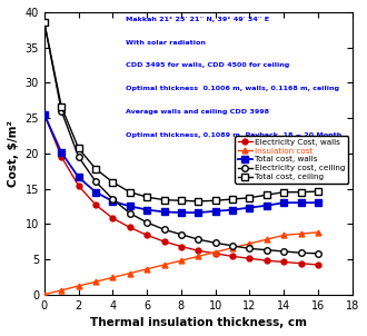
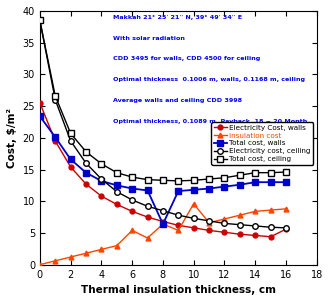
Total cost, walls/0: 25.5 -> 23.4
Insulation cost/6: 3.6 -> 5.4
Insulation cost/8: 4.8 -> 6.4
Total cost, walls/8: 11.6 -> 6.4
Insulation cost/10: 6.0 -> 9.6
Electricity Cost, walls/16: 4.2 -> 5.6
